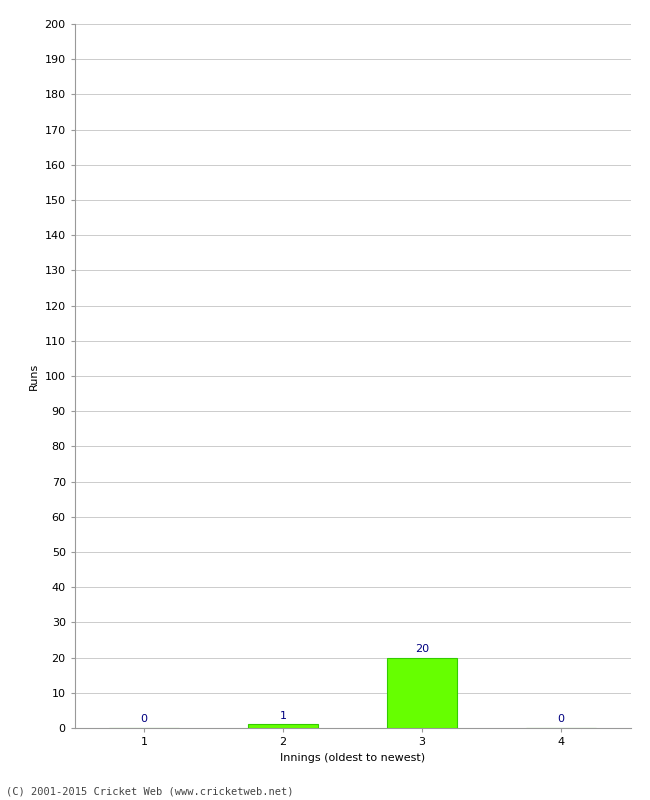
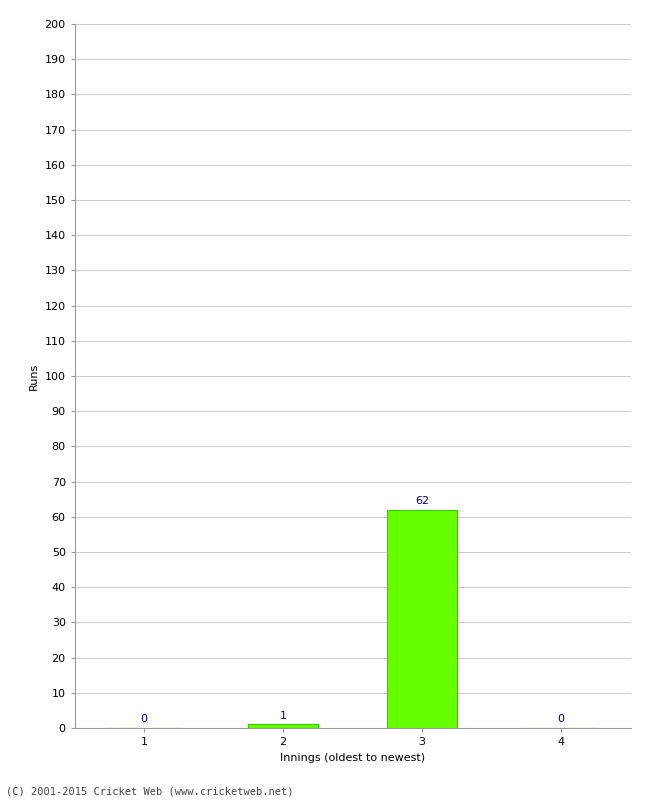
3: 20 -> 62
